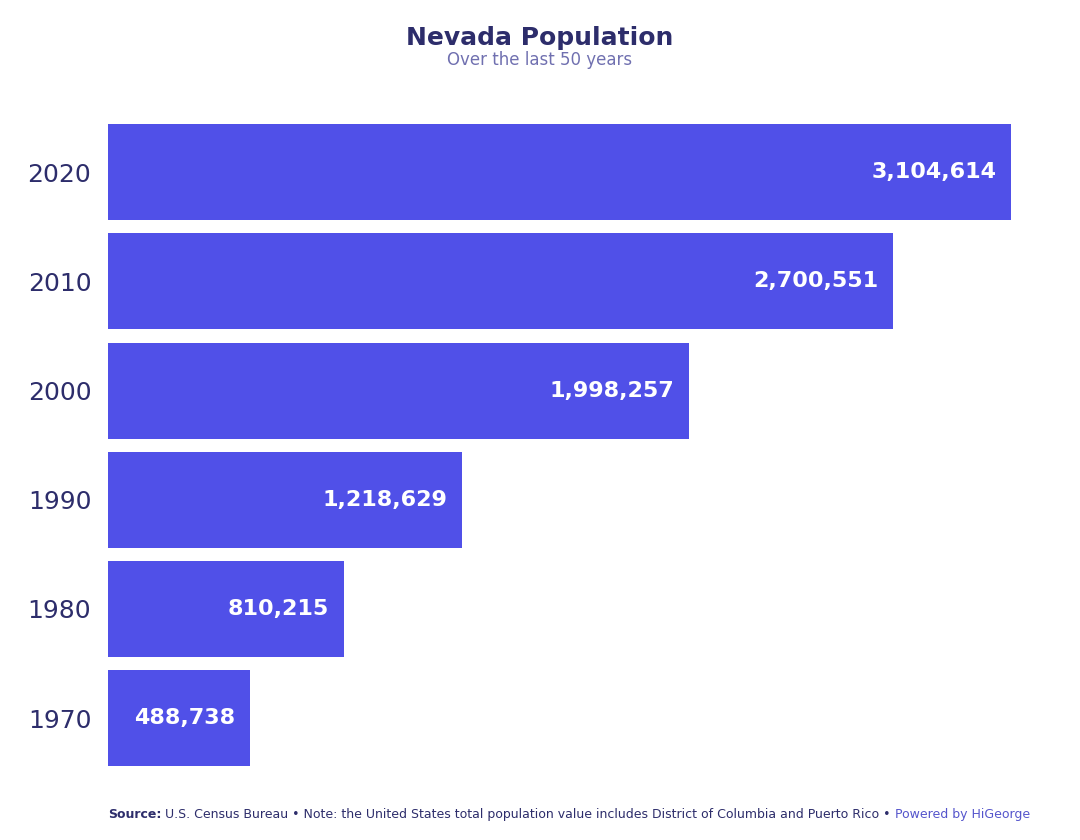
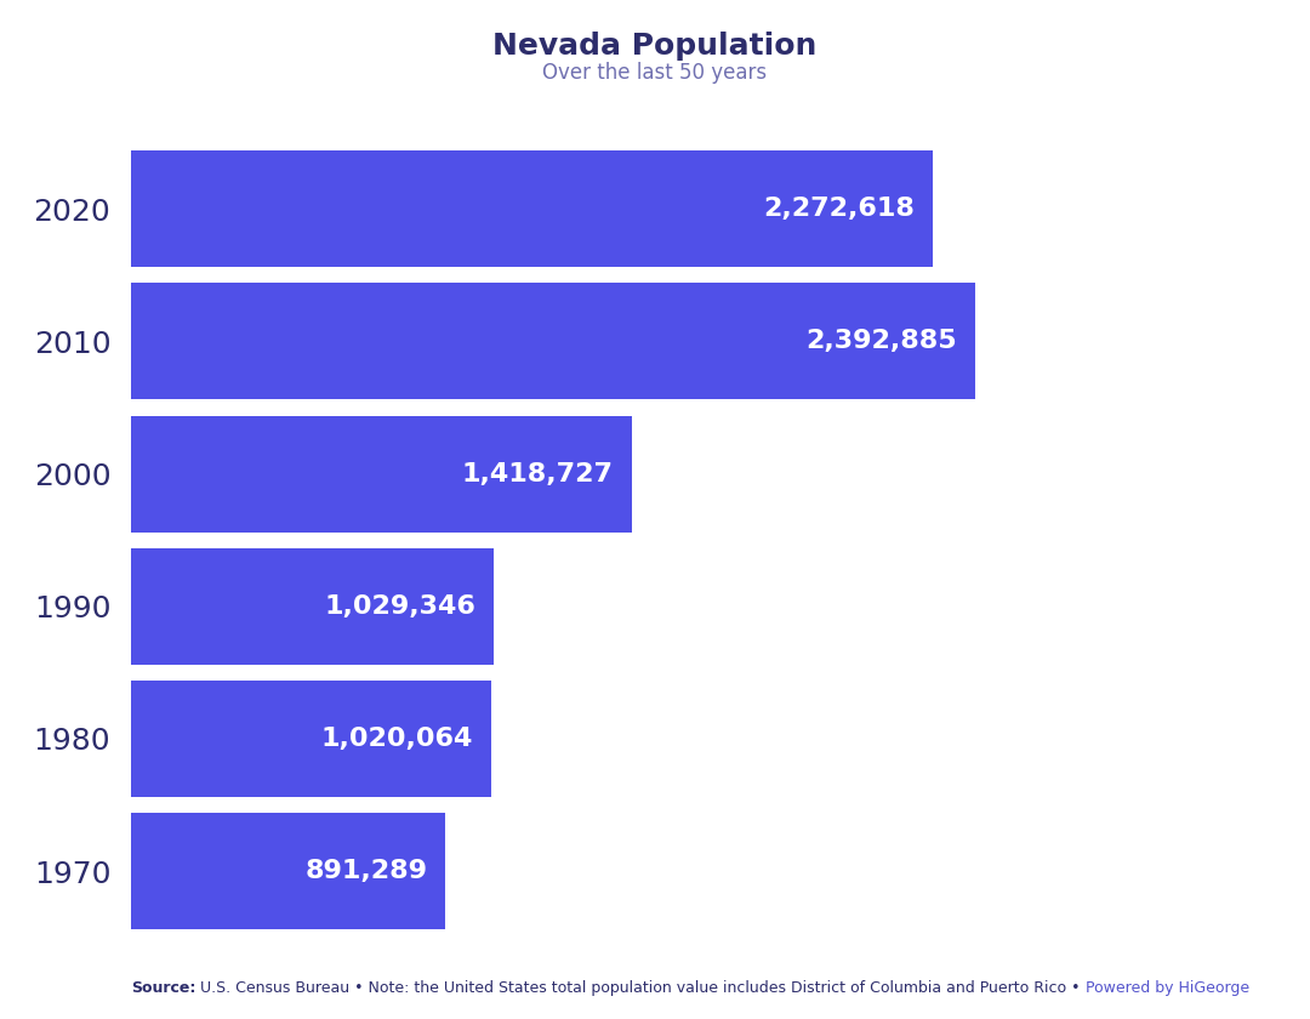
2020: 3,104,614 -> 2,272,618
2010: 2,700,551 -> 2,392,885
2000: 1,998,257 -> 1,418,727
1990: 1,218,629 -> 1,029,346
1980: 810,215 -> 1,020,064
1970: 488,738 -> 891,289
